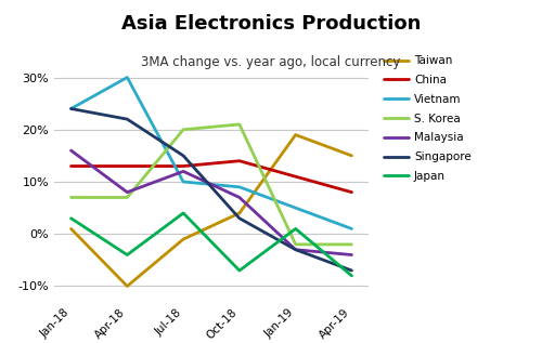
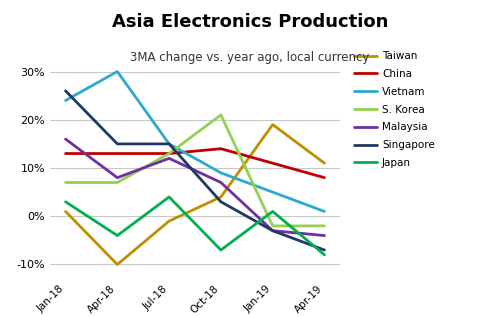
Singapore/Jan-18: 24% -> 26%
Singapore/Apr-18: 22% -> 15%
Vietnam/Jul-18: 10% -> 15%
S. Korea/Jul-18: 20% -> 13%
Taiwan/Apr-19: 15% -> 11%
